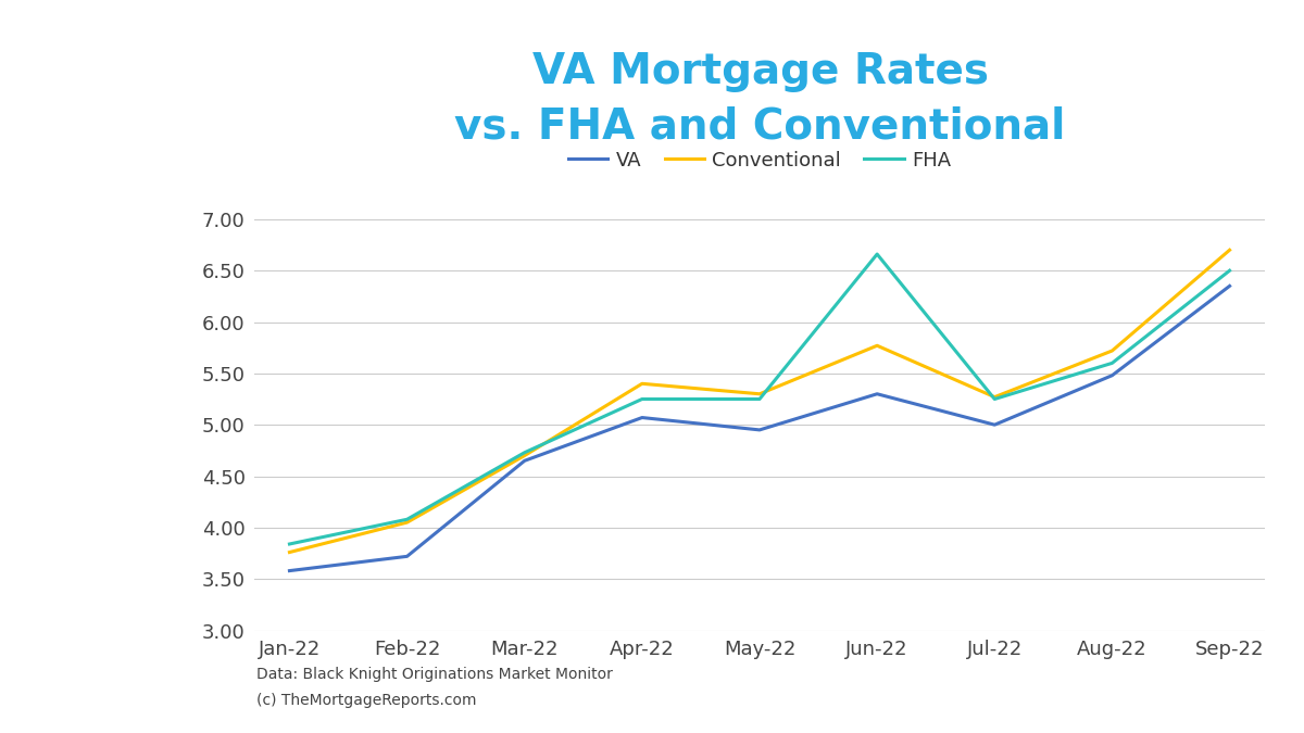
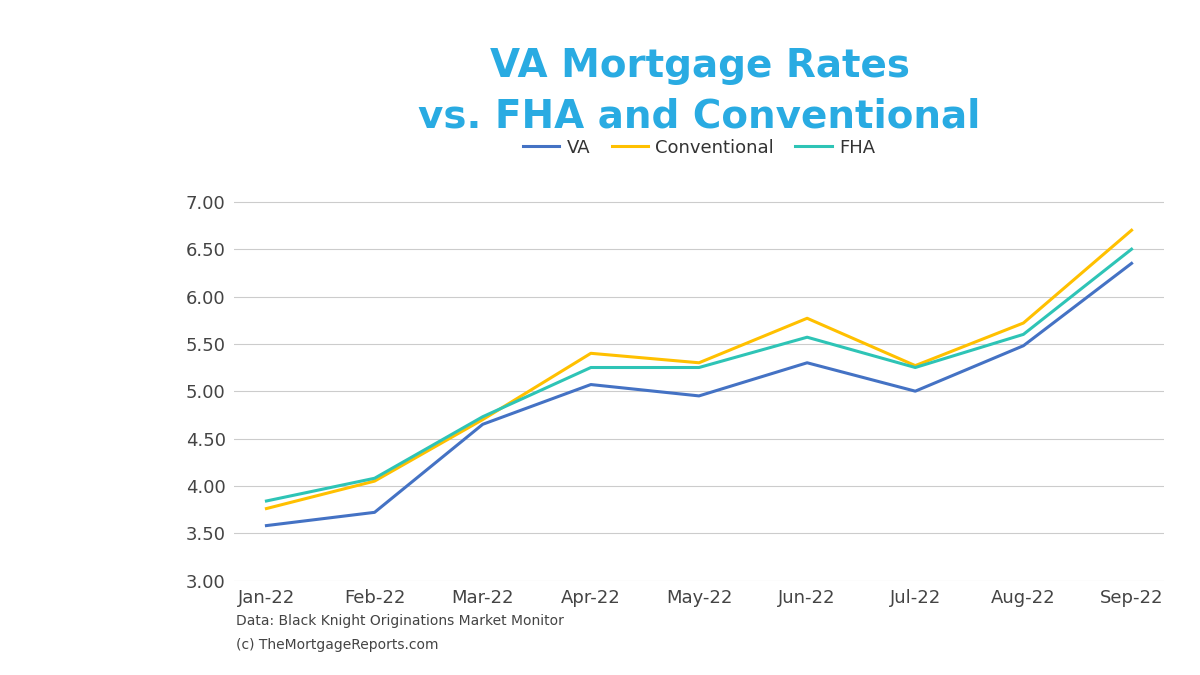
FHA/Jun-22: 6.66 -> 5.57
